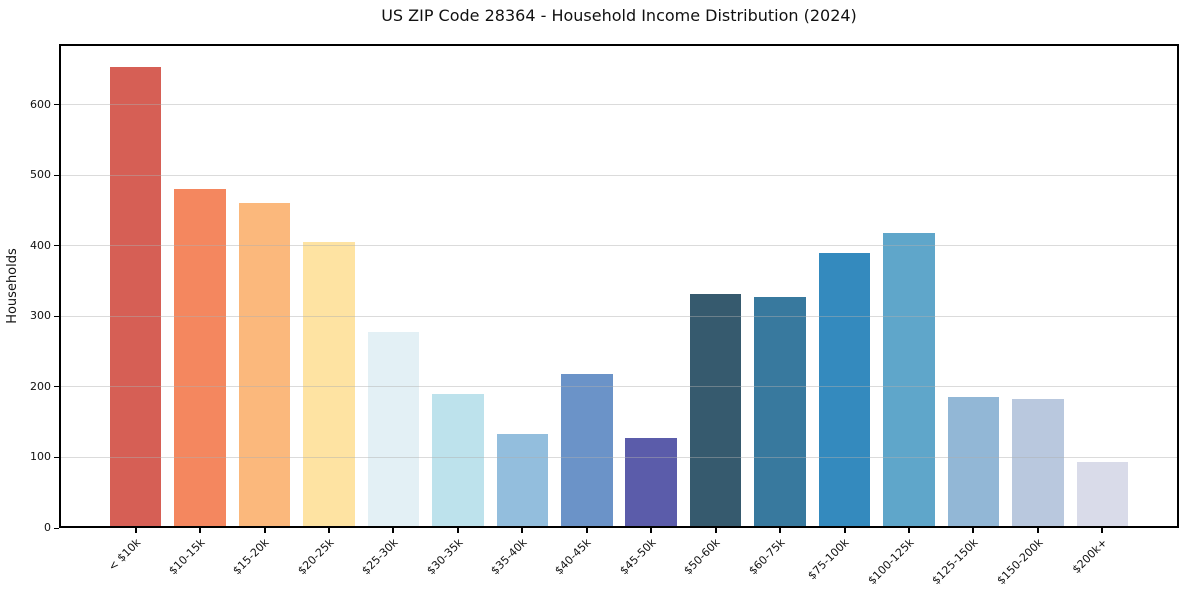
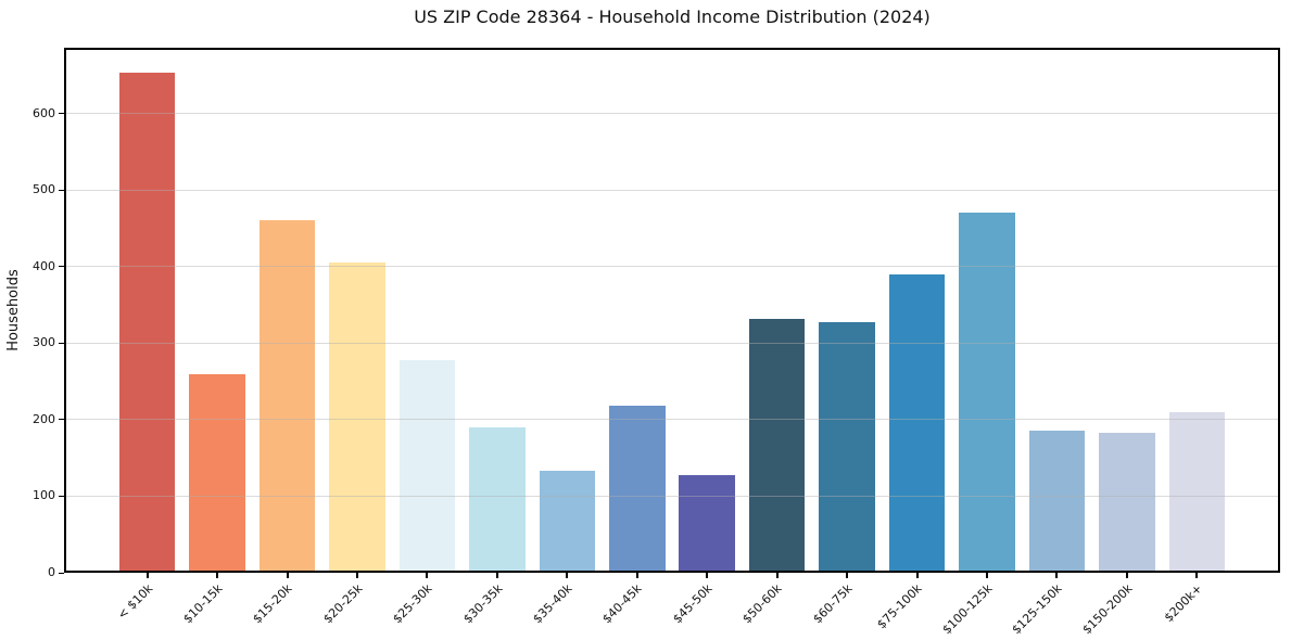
$10-15k: 480 -> 260
$100-125k: 420 -> 470
$200k+: 90 -> 210
